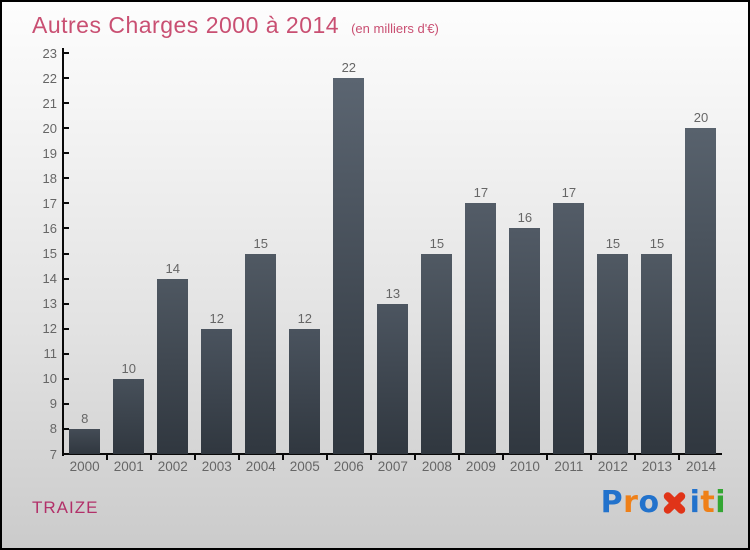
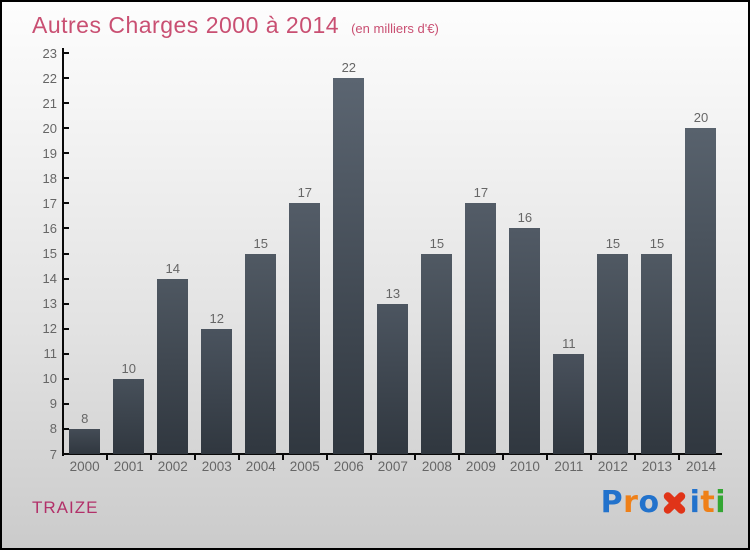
2005: 12 -> 17
2011: 17 -> 11
